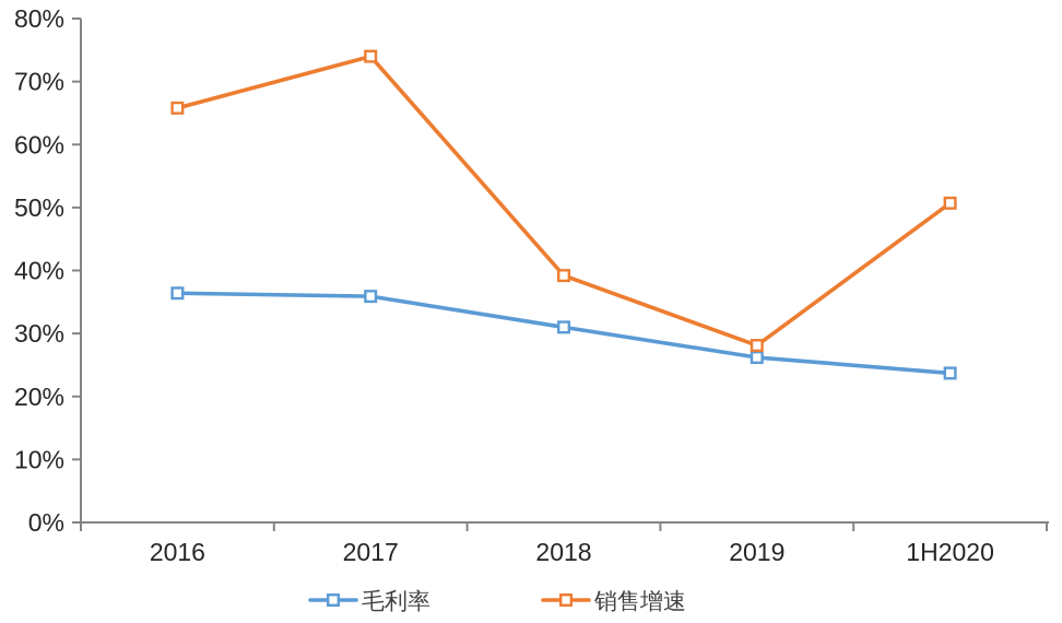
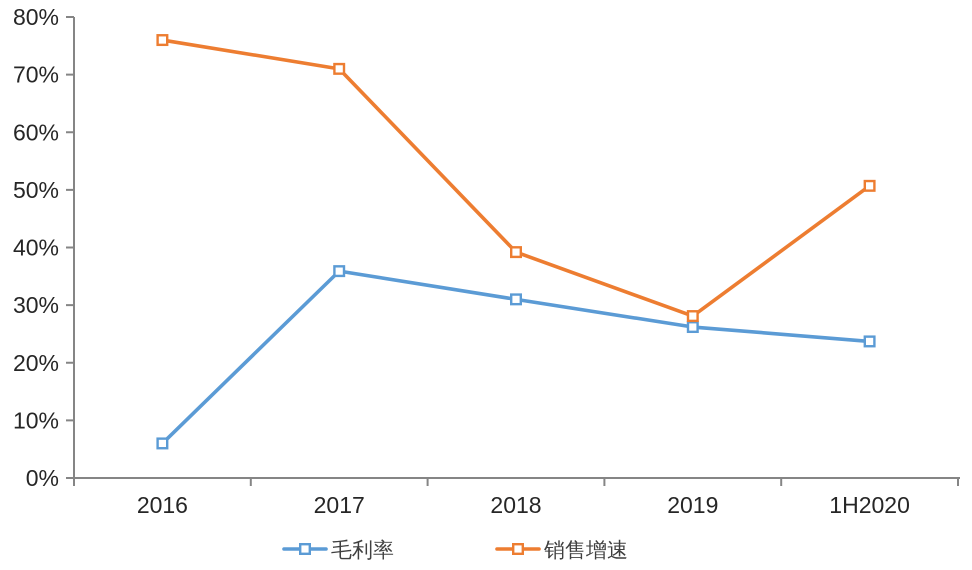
毛利率/2016: 36% -> 6%
销售增速/2016: 66% -> 76%
销售增速/2017: 74% -> 71%
